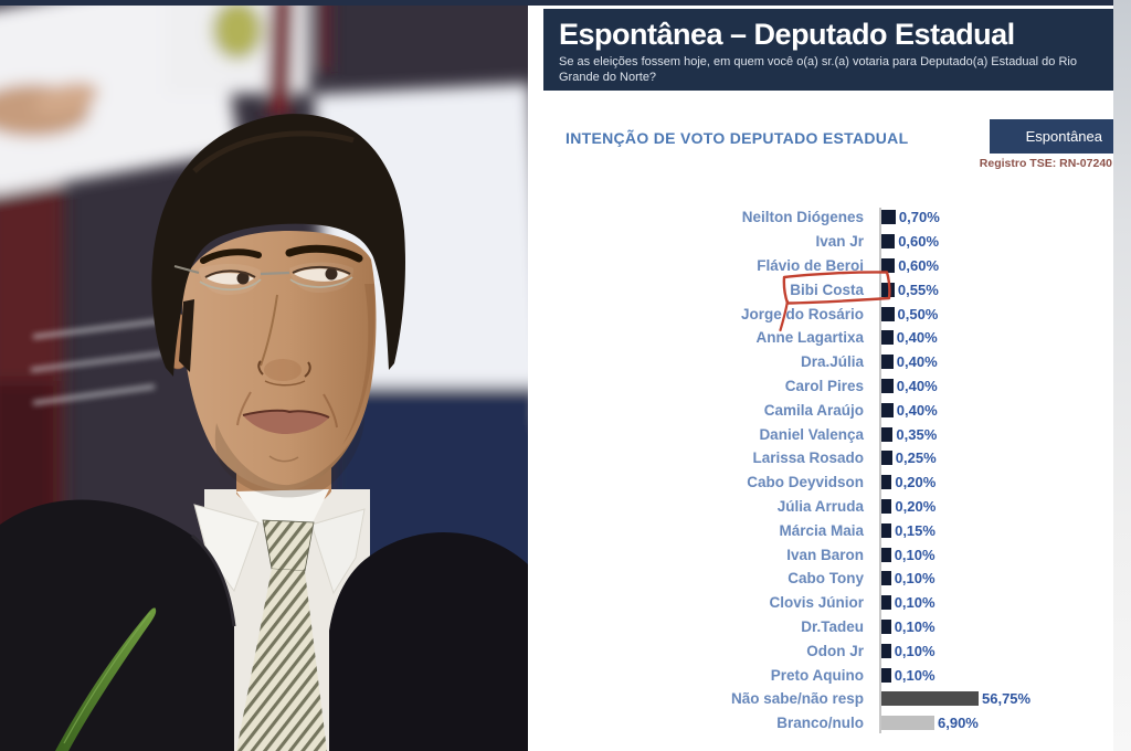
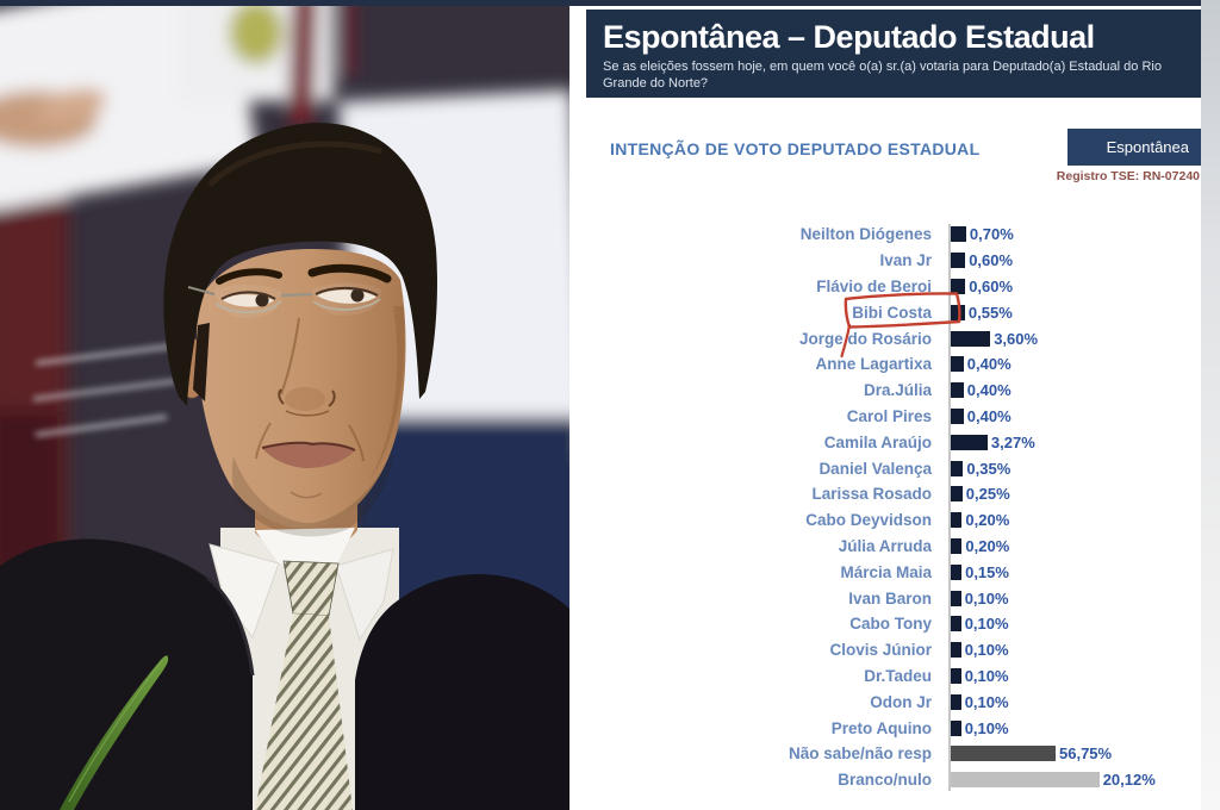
Jorge do Rosário: 0,50% -> 3,60%
Camila Araújo: 0,40% -> 3,27%
Branco/nulo: 6,90% -> 20,12%
